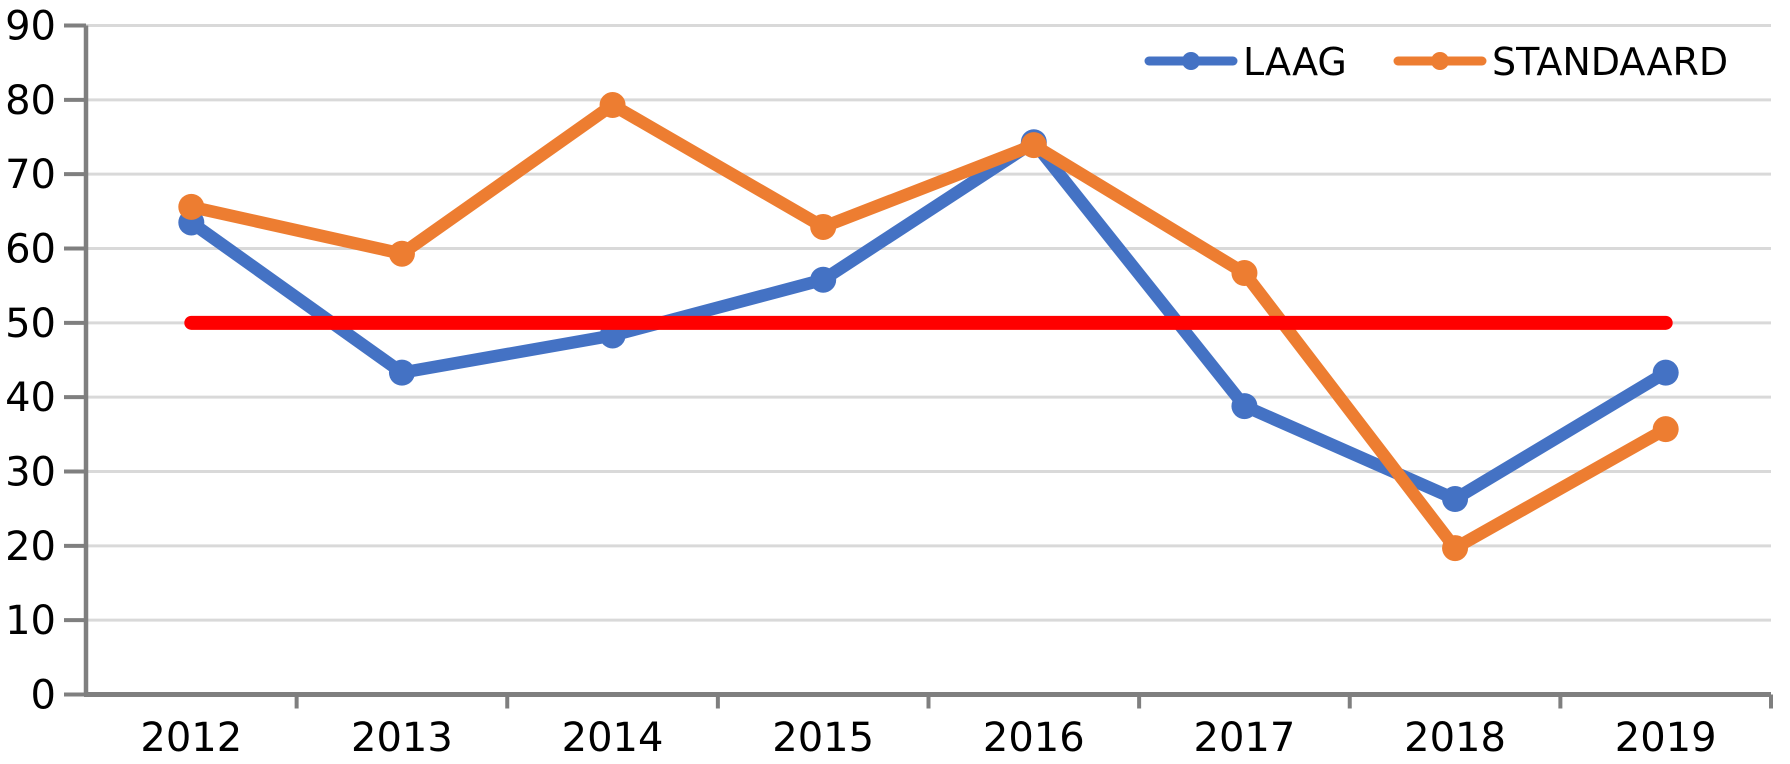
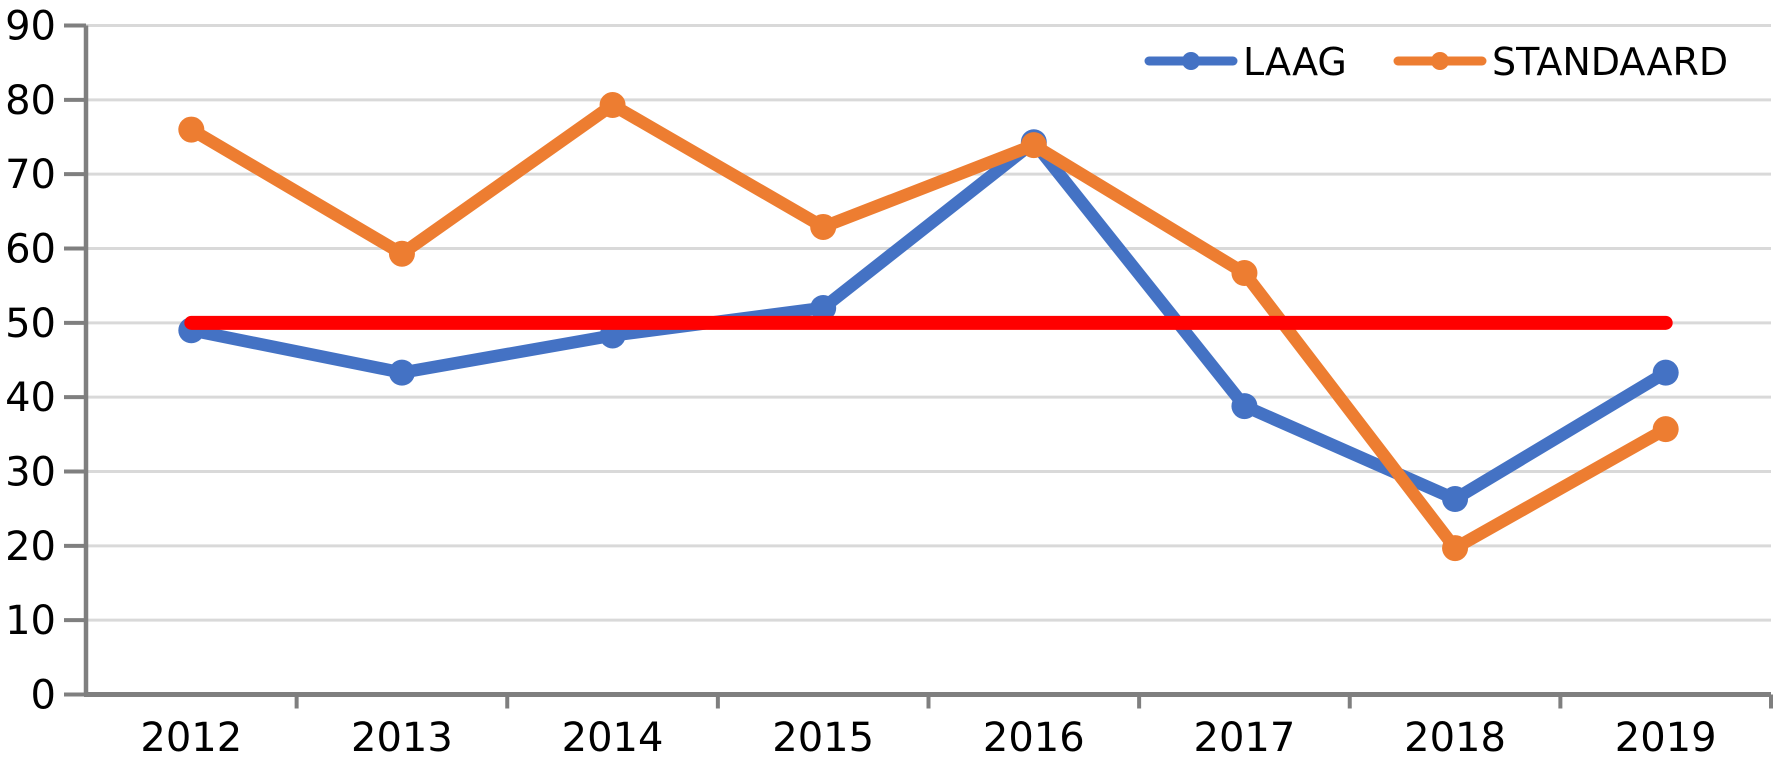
LAAG/2012: 64 -> 49
STANDAARD/2012: 66 -> 76
LAAG/2015: 56 -> 52
